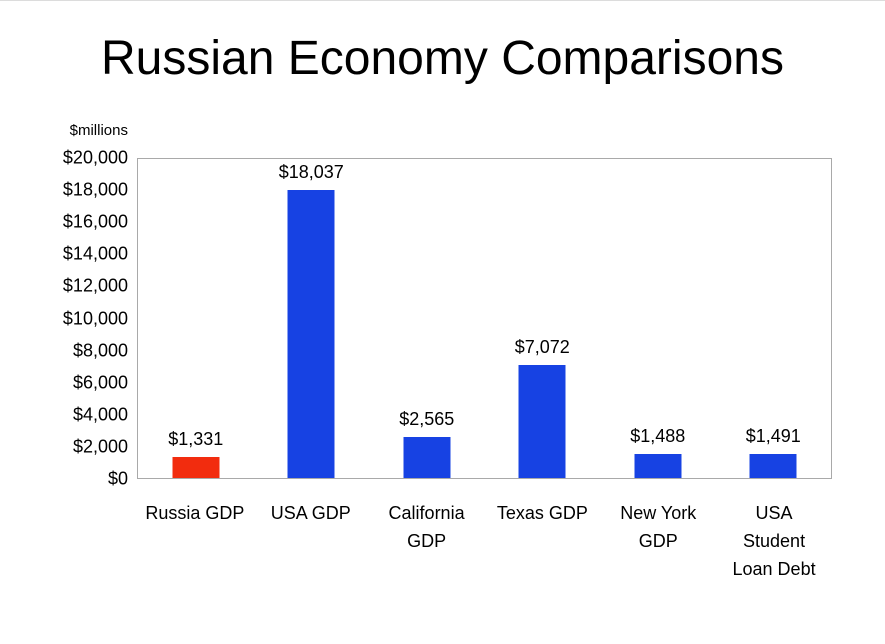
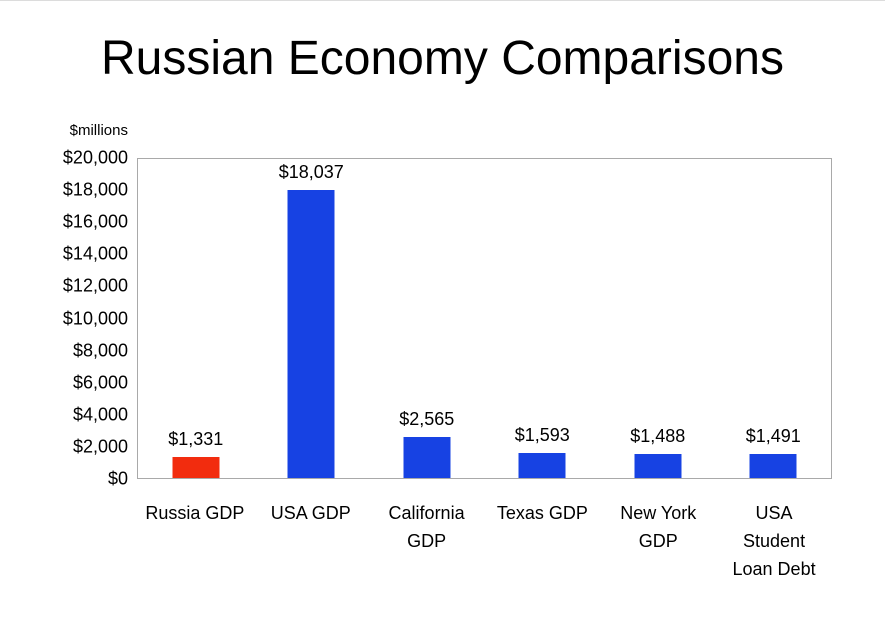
Texas GDP: $7,072 -> $1,593
